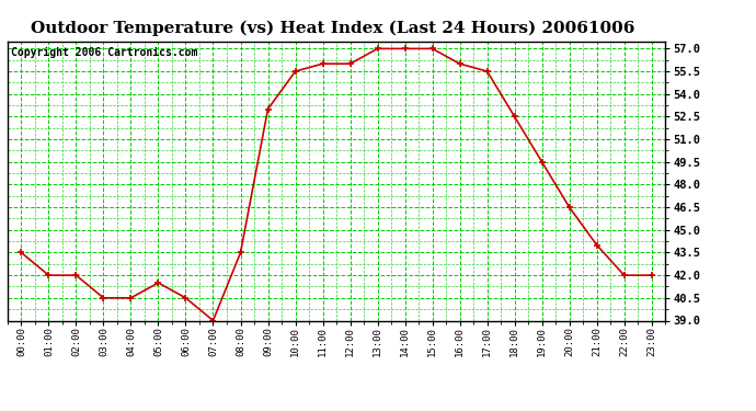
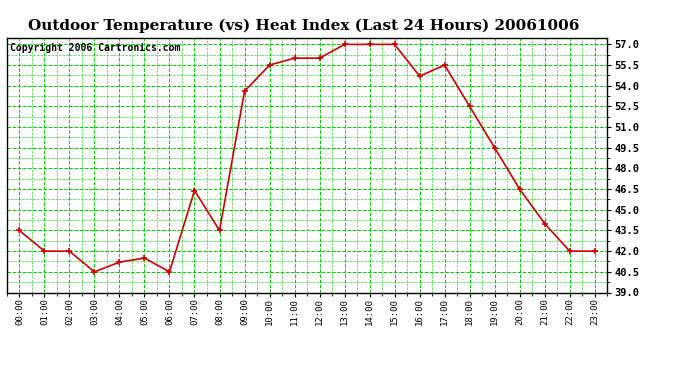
04:00: 40.5 -> 41.2
07:00: 39.0 -> 46.4
09:00: 53.0 -> 53.6
16:00: 56.0 -> 54.7
